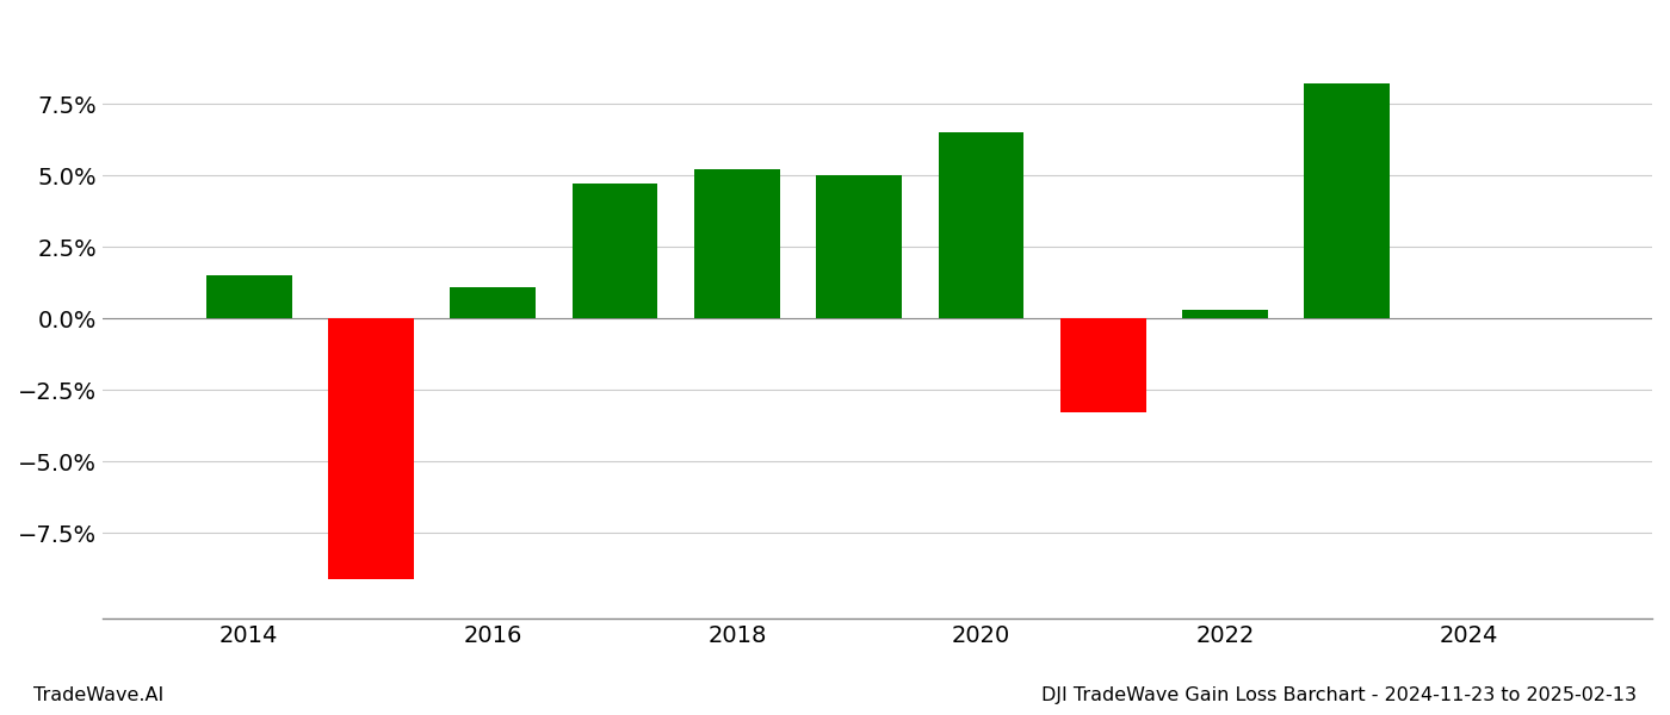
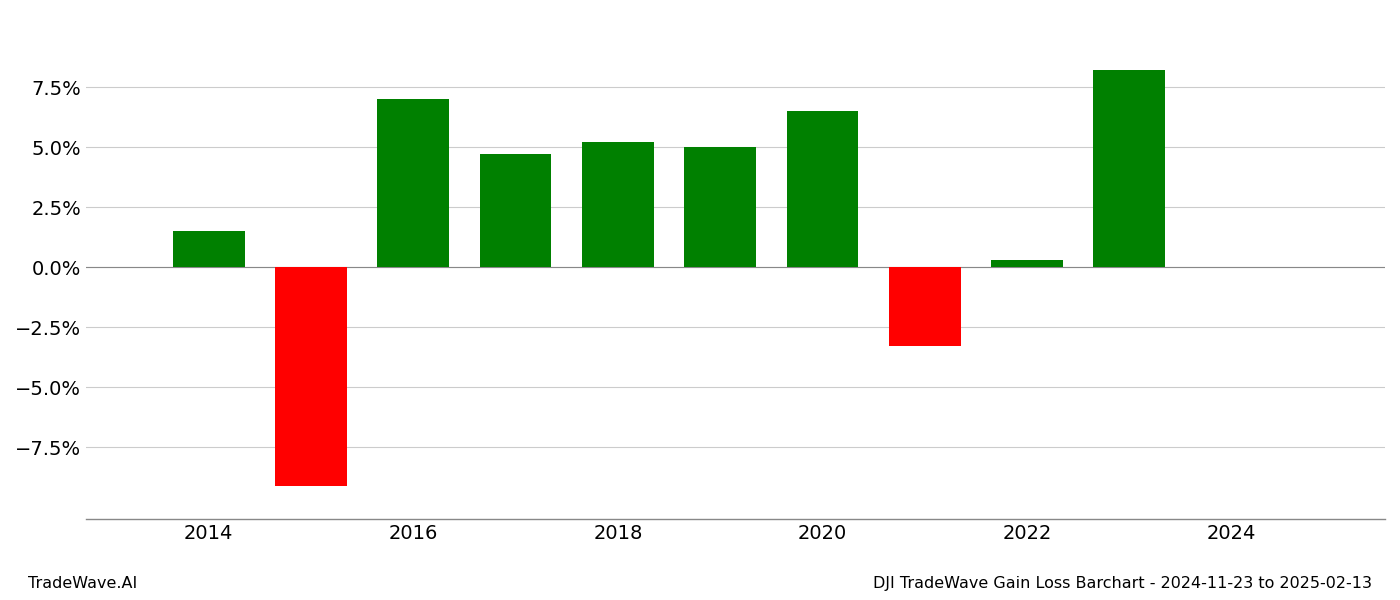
2016: 1.1% -> 7.0%
